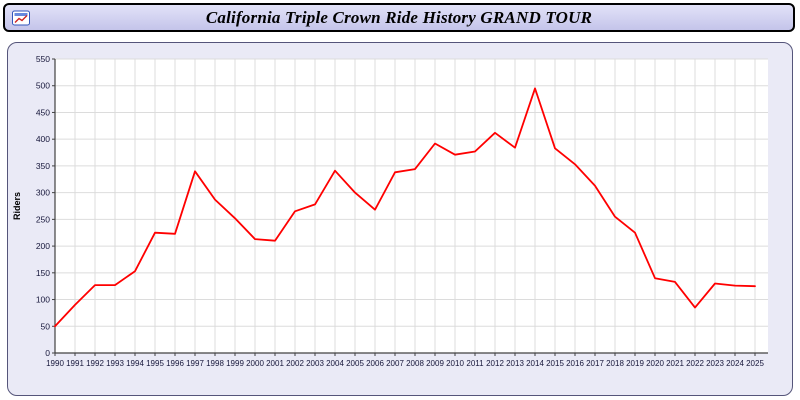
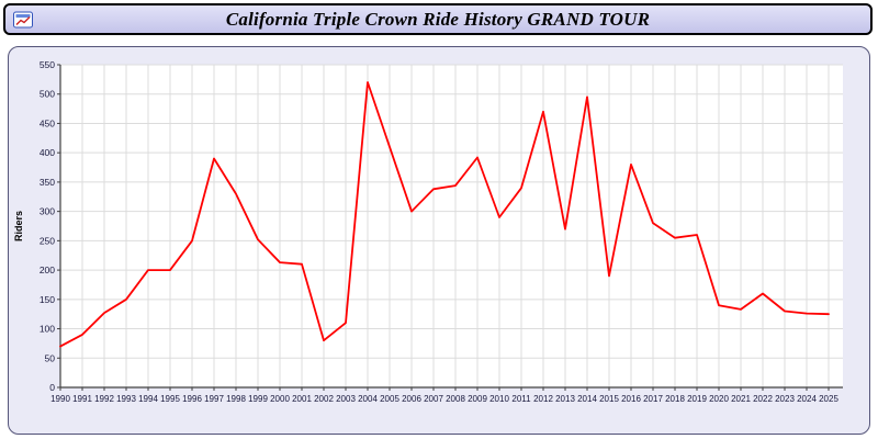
1990: 50 -> 70
1993: 130 -> 150
1994: 150 -> 200
1995: 220 -> 200
1996: 220 -> 250
1997: 340 -> 390
1998: 290 -> 330
2002: 260 -> 80
2003: 280 -> 110
2004: 340 -> 520
2005: 300 -> 410
2006: 270 -> 300
2010: 370 -> 290
2011: 380 -> 340
2012: 410 -> 470
2013: 380 -> 270
2015: 380 -> 190
2016: 350 -> 380
2017: 310 -> 280
2019: 220 -> 260
2022: 80 -> 160
